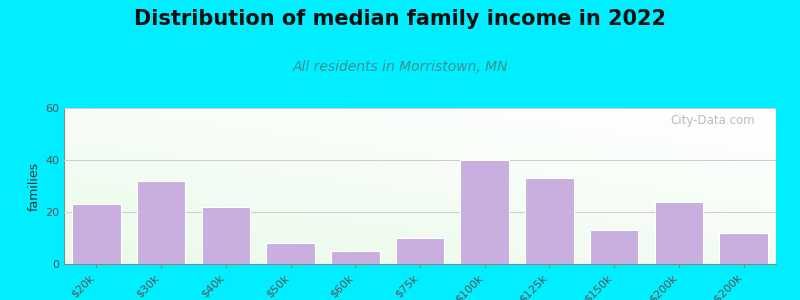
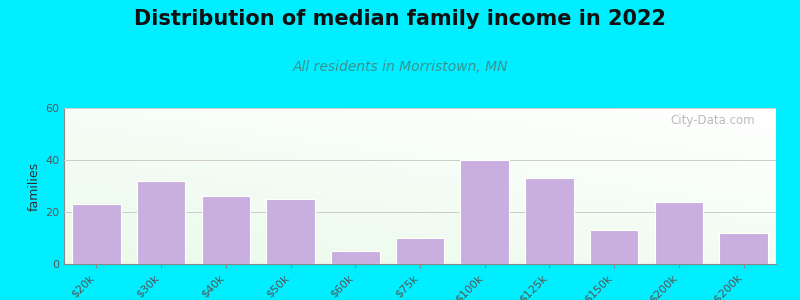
$40k: 22 -> 26
$50k: 8 -> 25
